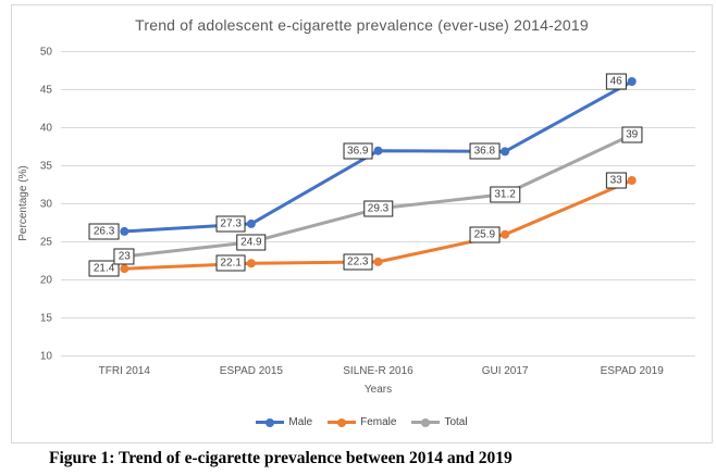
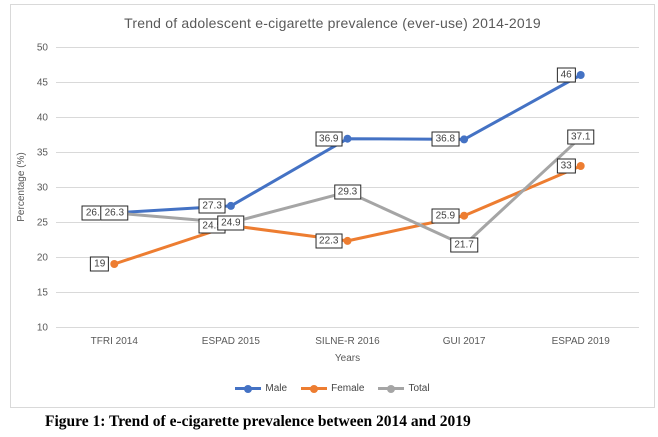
Female/TFRI 2014: 21.4 -> 19
Total/TFRI 2014: 23 -> 26.3
Female/ESPAD 2015: 22.1 -> 24.5
Total/GUI 2017: 31.2 -> 21.7
Total/ESPAD 2019: 39 -> 37.1
